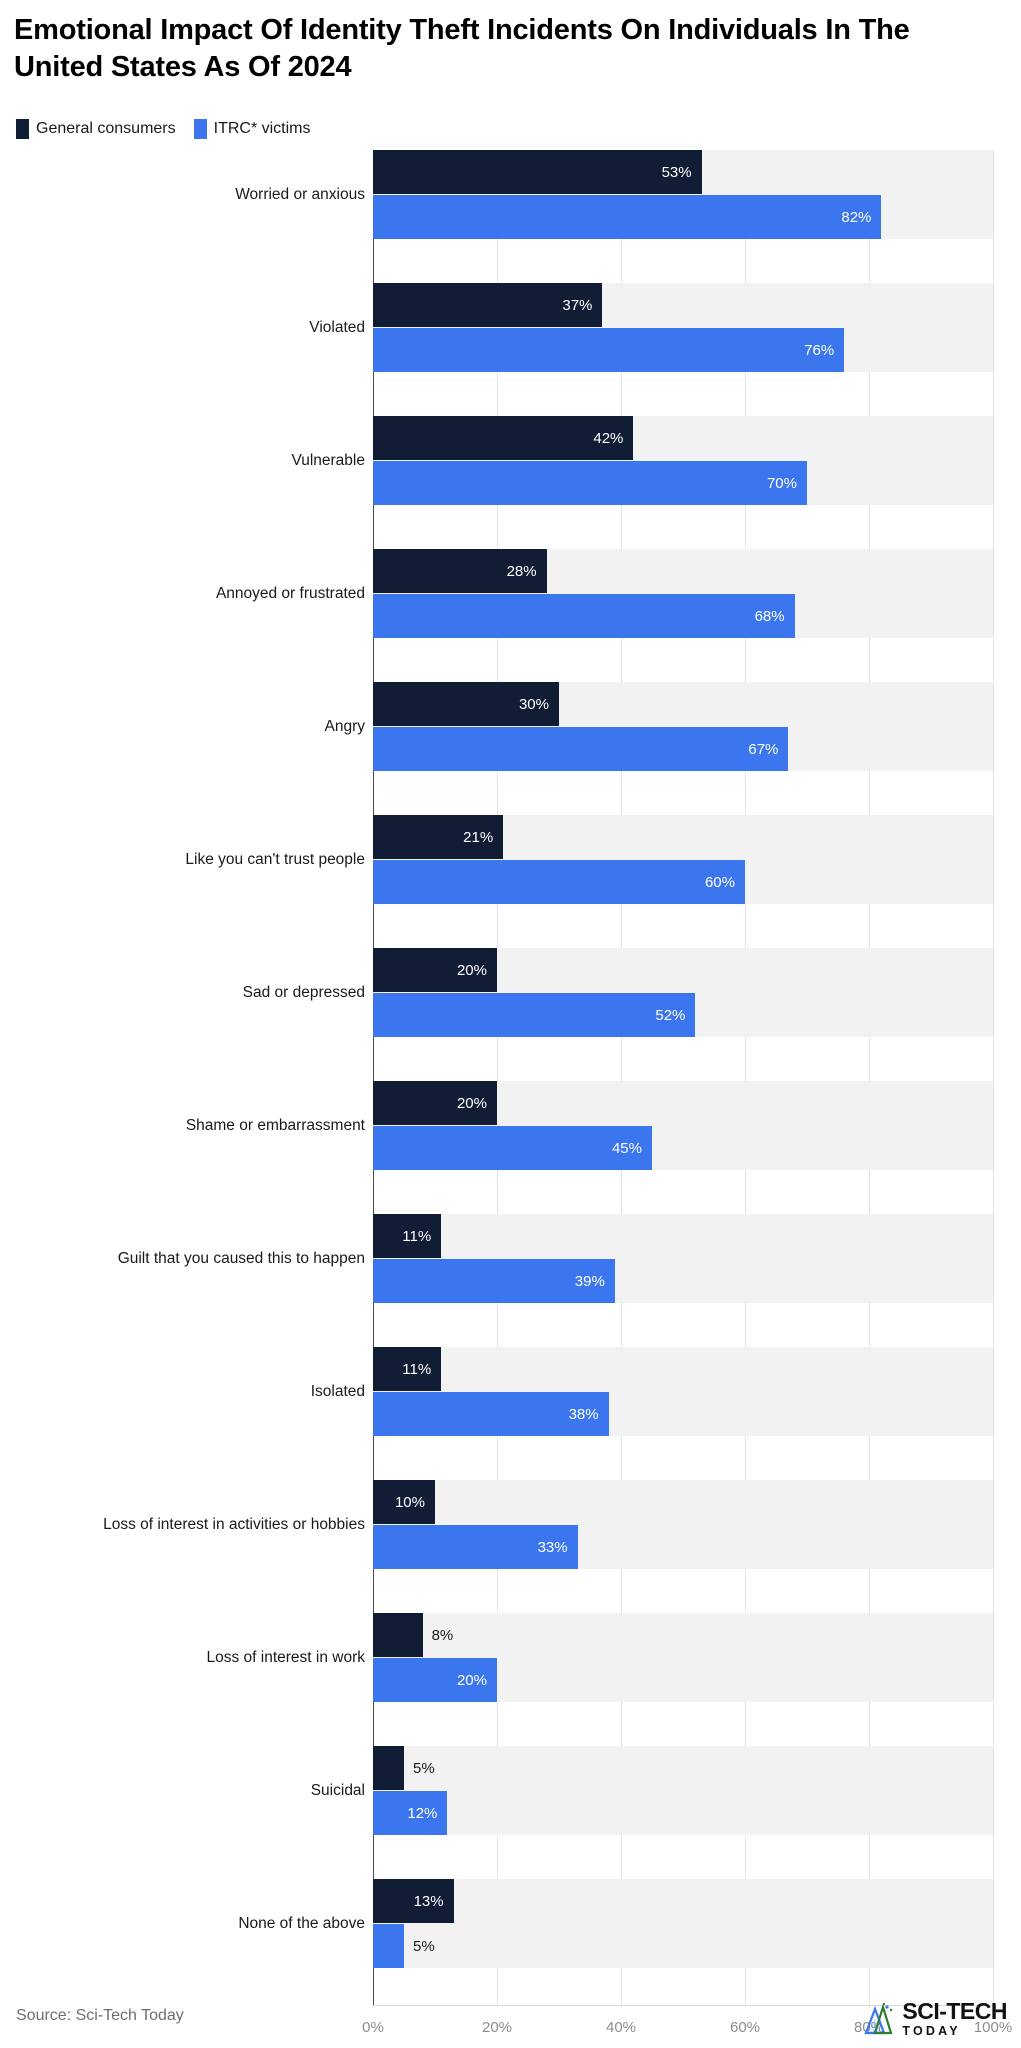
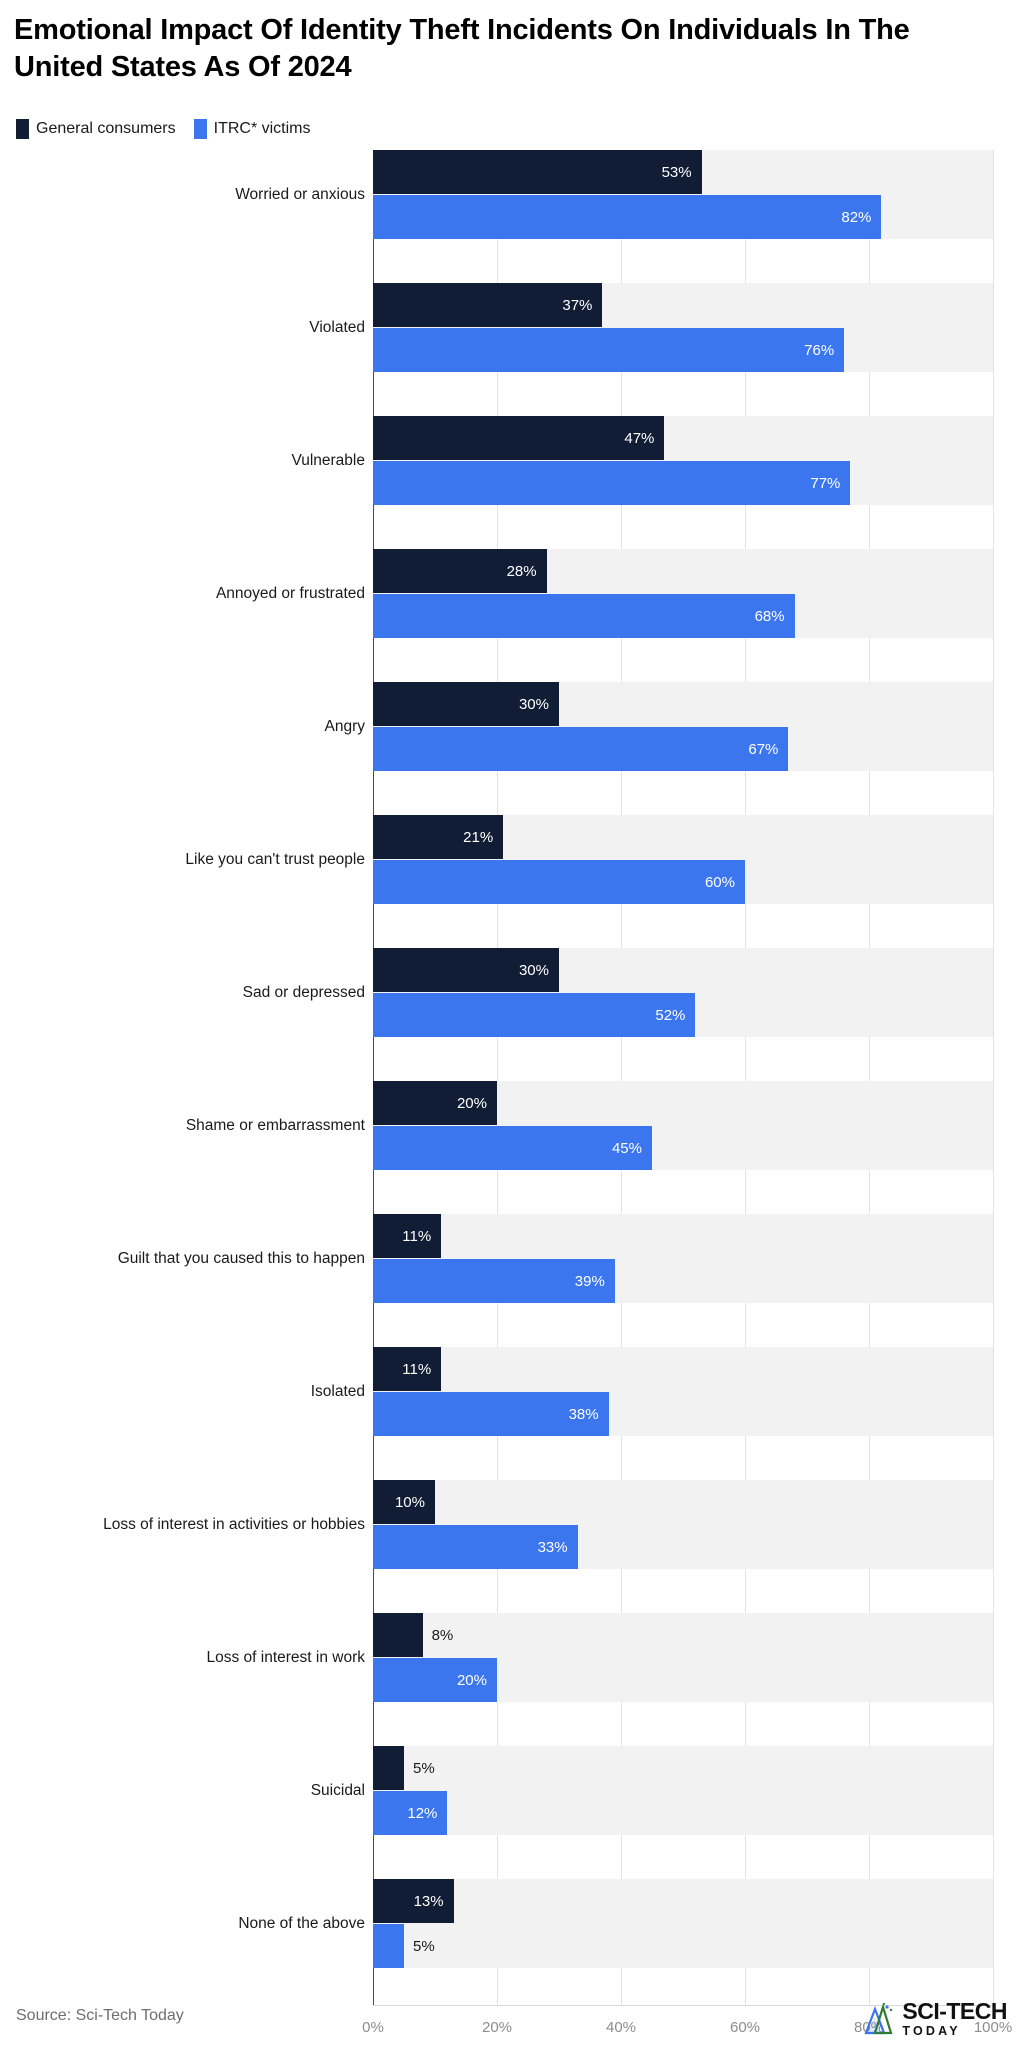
General consumers/Vulnerable: 42% -> 47%
ITRC* victims/Vulnerable: 70% -> 77%
General consumers/Sad or depressed: 20% -> 30%
